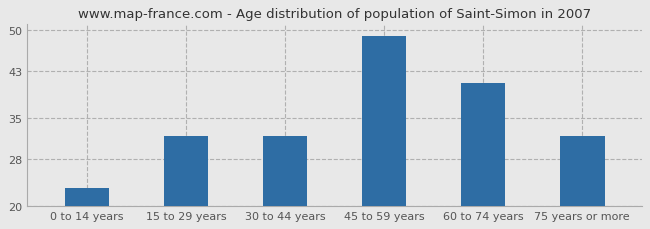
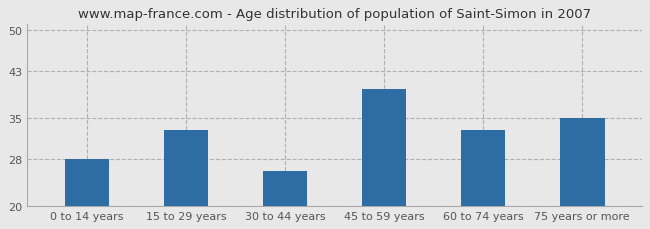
0 to 14 years: 23 -> 28
15 to 29 years: 32 -> 33
30 to 44 years: 32 -> 26
45 to 59 years: 49 -> 40
60 to 74 years: 41 -> 33
75 years or more: 32 -> 35
